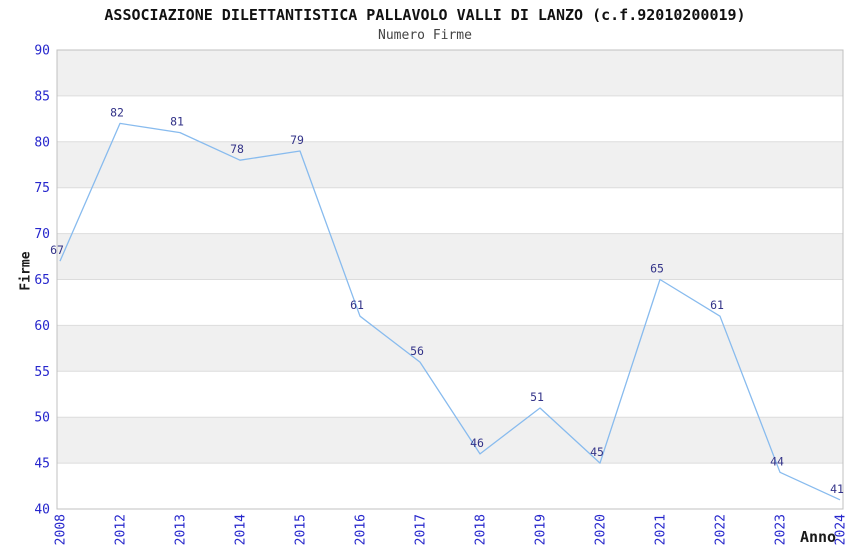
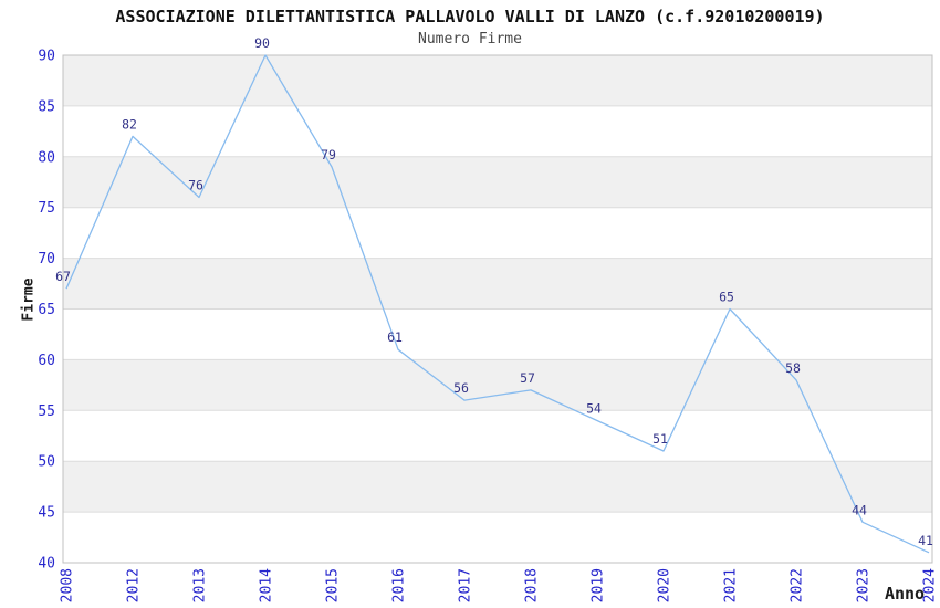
2013: 81 -> 76
2014: 78 -> 90
2018: 46 -> 57
2019: 51 -> 54
2020: 45 -> 51
2022: 61 -> 58
